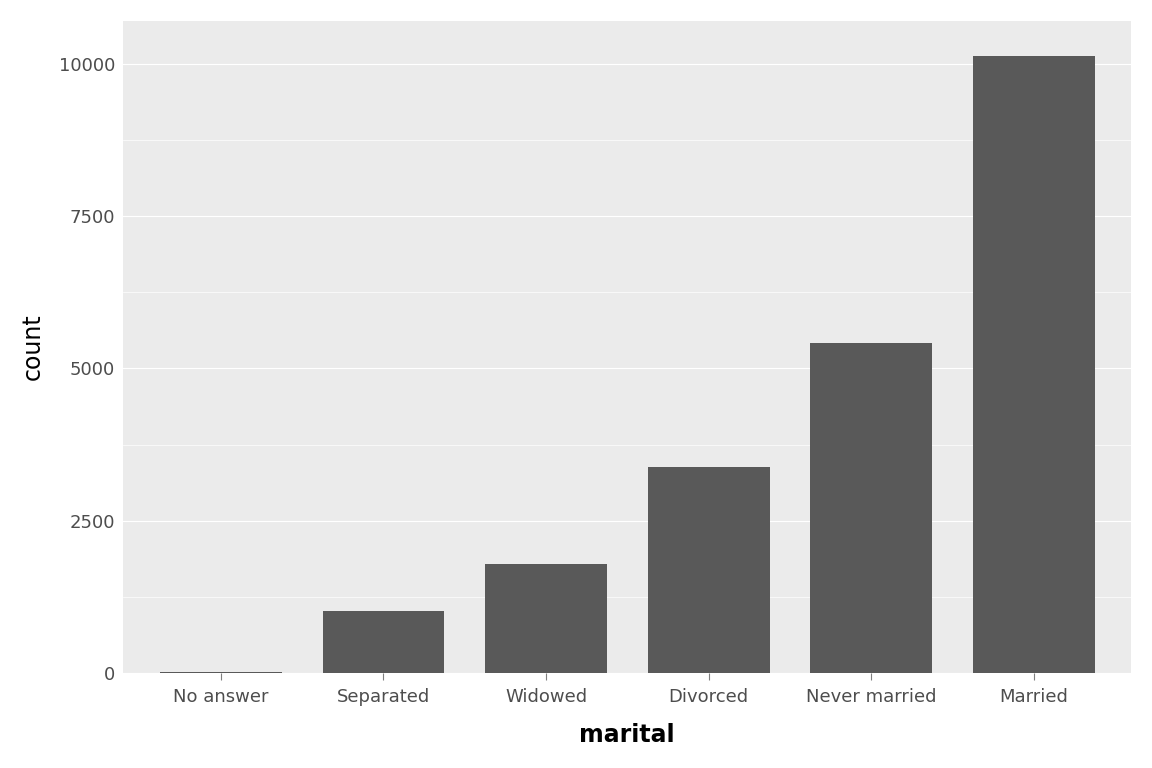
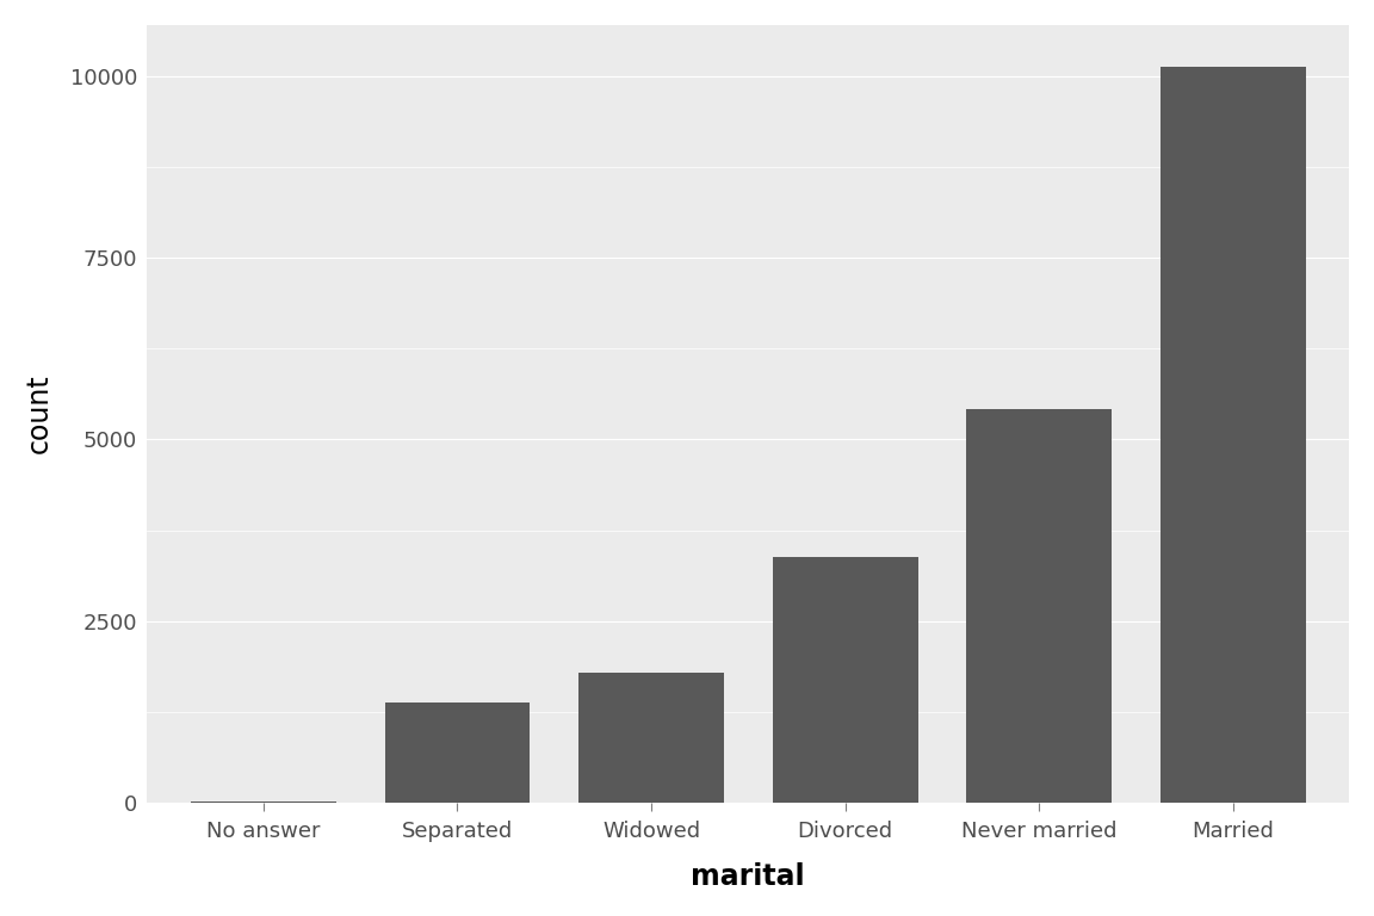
Separated: 1020 -> 1380
